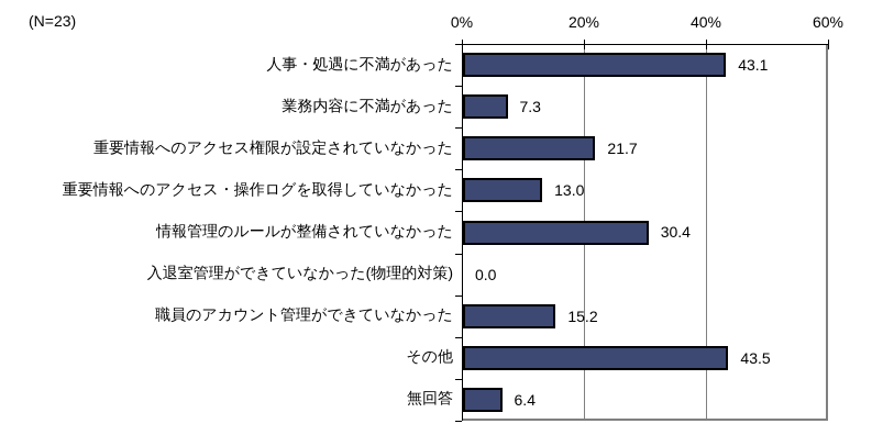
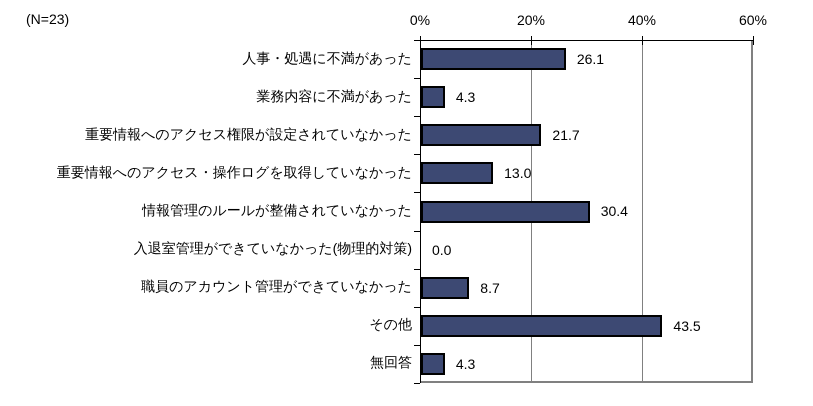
人事・処遇に不満があった: 43.1 -> 26.1
業務内容に不満があった: 7.3 -> 4.3
職員のアカウント管理ができていなかった: 15.2 -> 8.7
無回答: 6.4 -> 4.3
